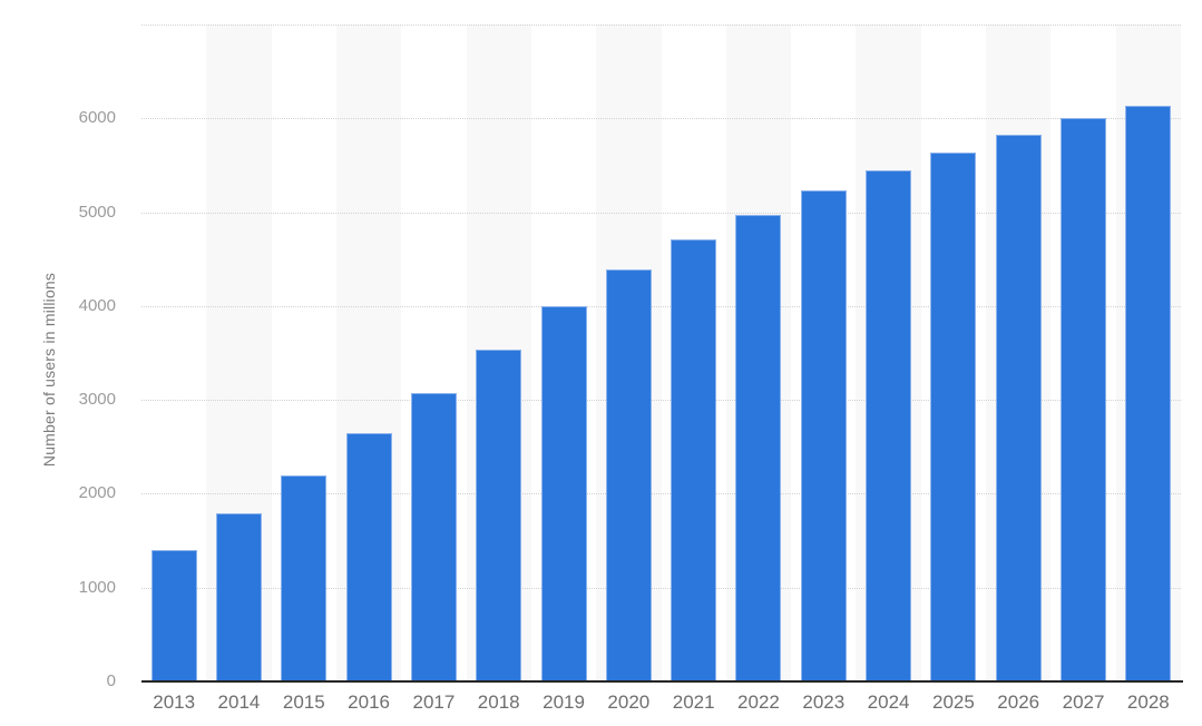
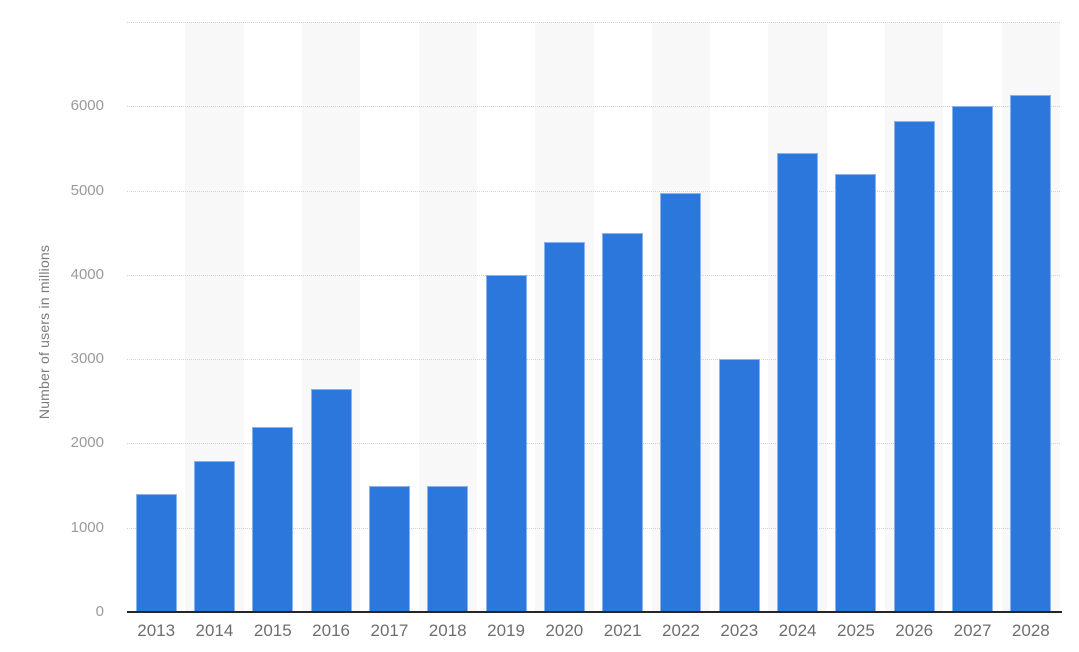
2017: 3100 -> 1500
2018: 3500 -> 1500
2021: 4700 -> 4500
2023: 5200 -> 3000
2025: 5600 -> 5200
